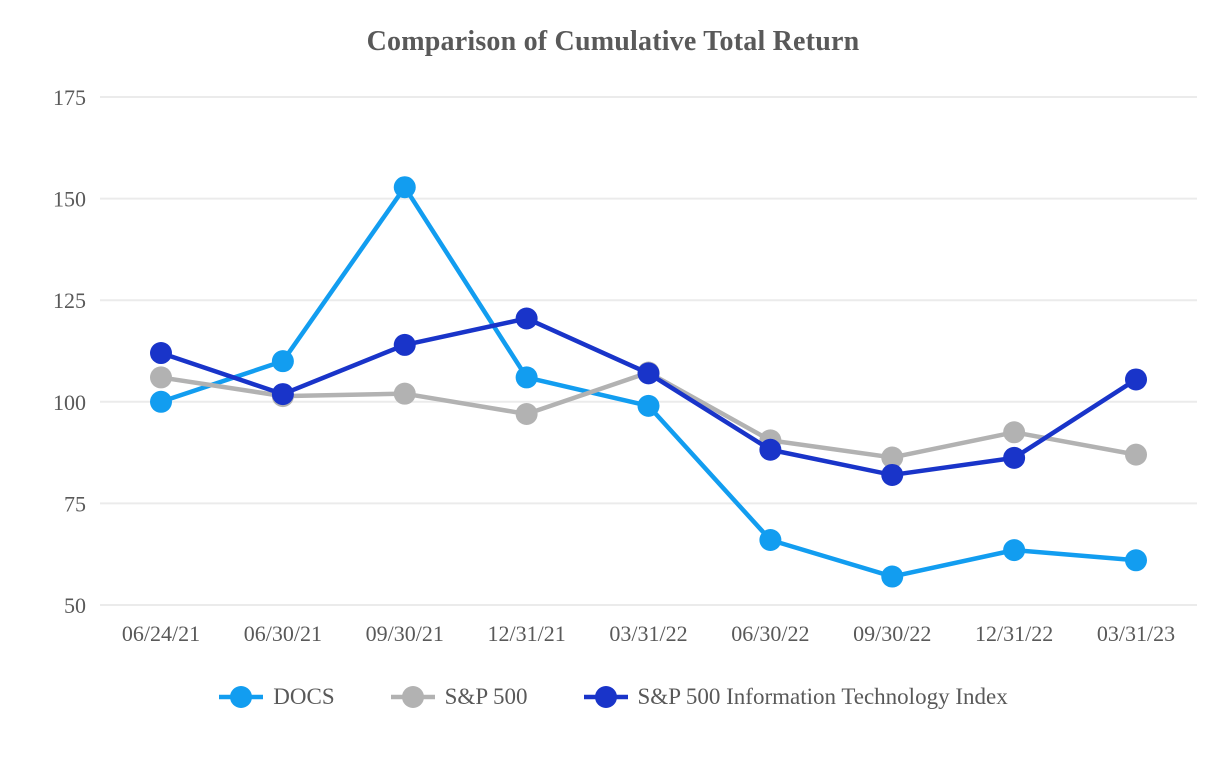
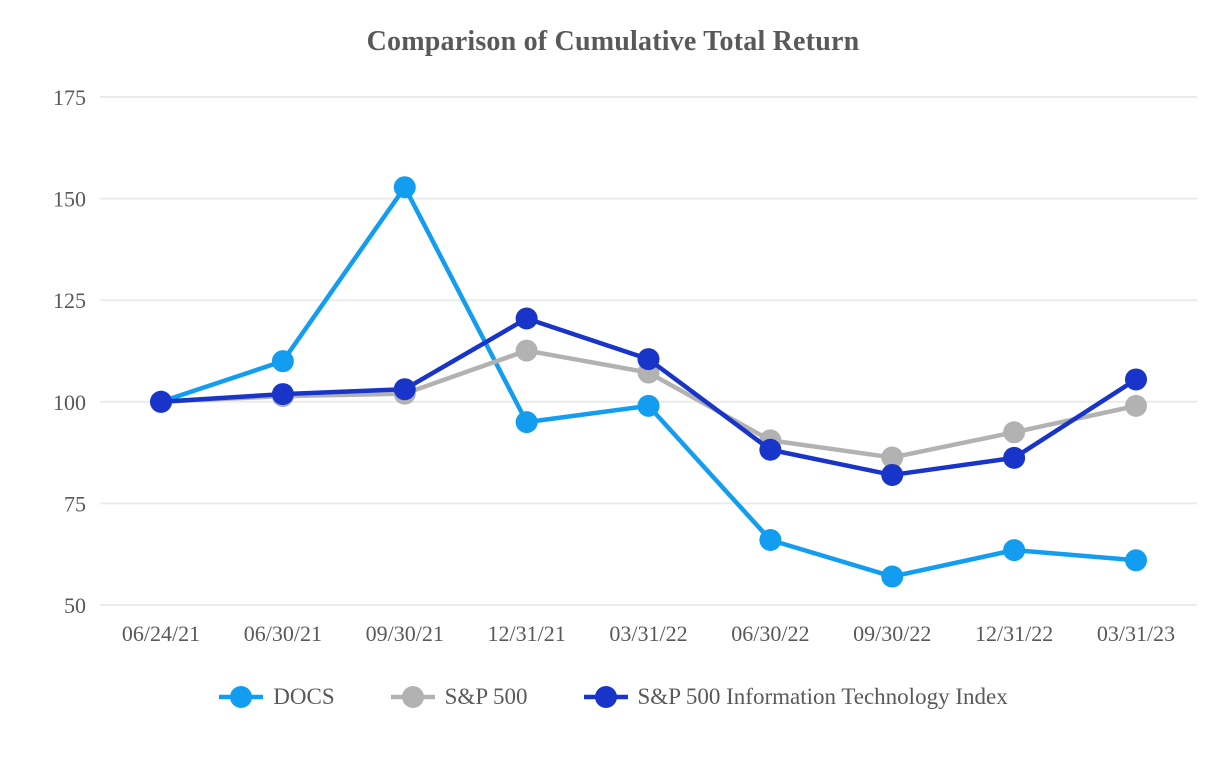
S&P 500/06/24/21: 106 -> 100
S&P 500 Information Technology Index/06/24/21: 112 -> 100
S&P 500 Information Technology Index/09/30/21: 114 -> 103
DOCS/12/31/21: 106 -> 95
S&P 500/12/31/21: 97 -> 113
S&P 500 Information Technology Index/03/31/22: 107 -> 110
S&P 500/03/31/23: 87 -> 99
